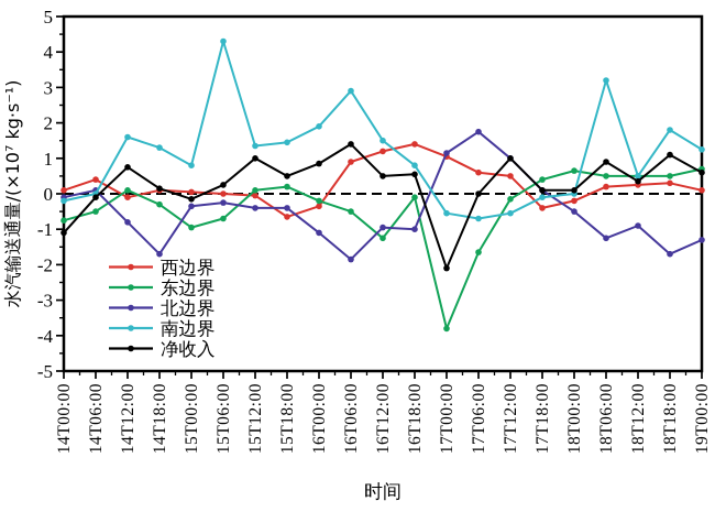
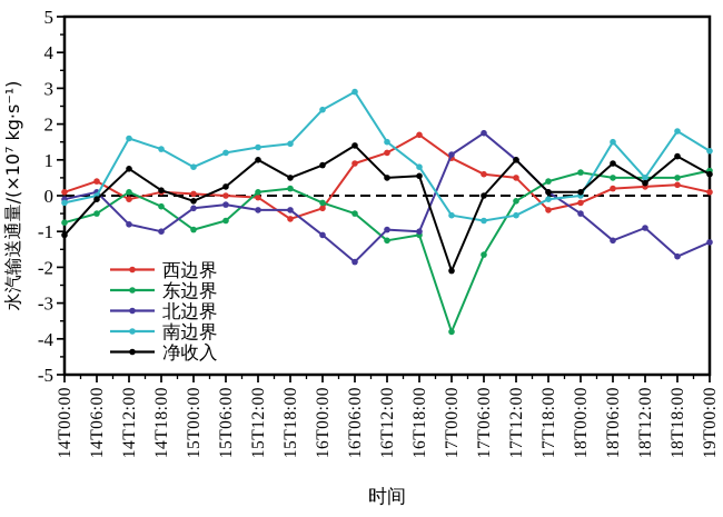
北边界/14T18:00: -1.7 -> -1.0
南边界/15T06:00: 4.3 -> 1.2
南边界/16T00:00: 1.9 -> 2.4
西边界/16T18:00: 1.4 -> 1.7
东边界/16T18:00: -0.1 -> -1.1
南边界/18T06:00: 3.2 -> 1.5
